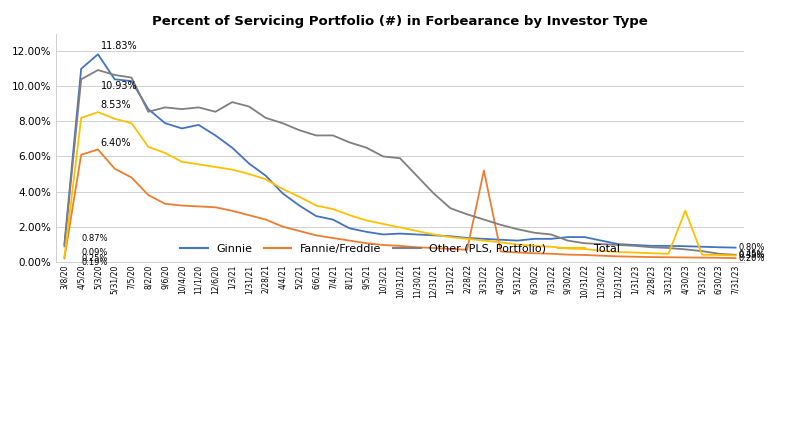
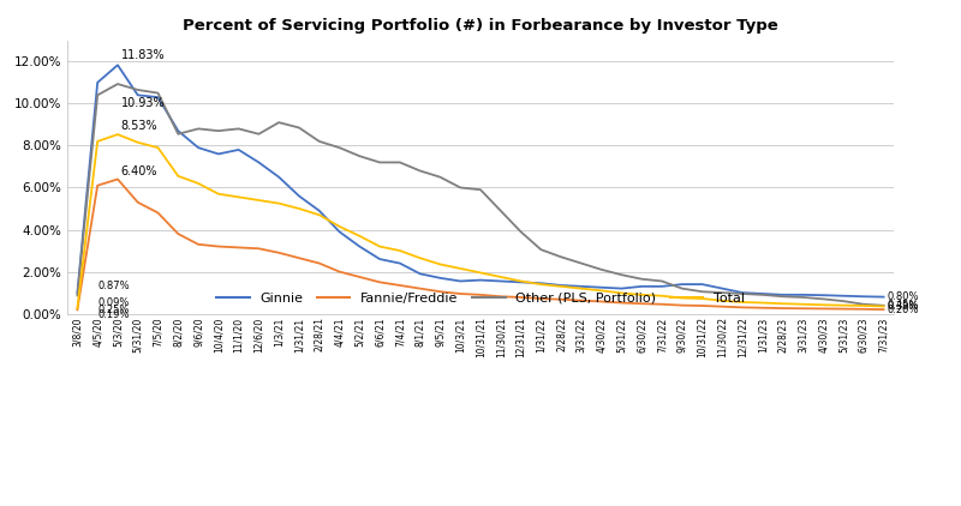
Fannie/Freddie/3/31/22: 5.2% -> 0.6%
Total/4/30/23: 2.9% -> 0.4%
